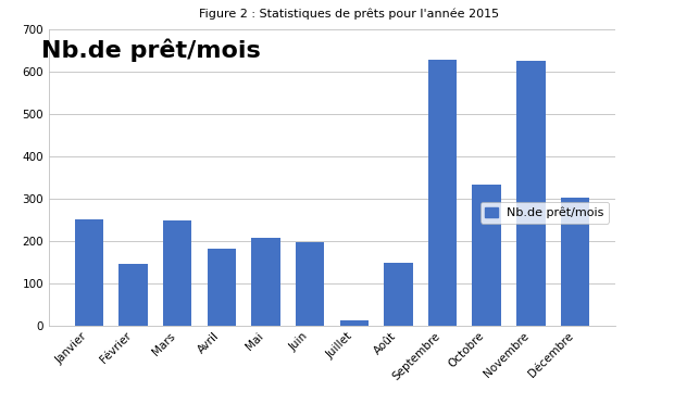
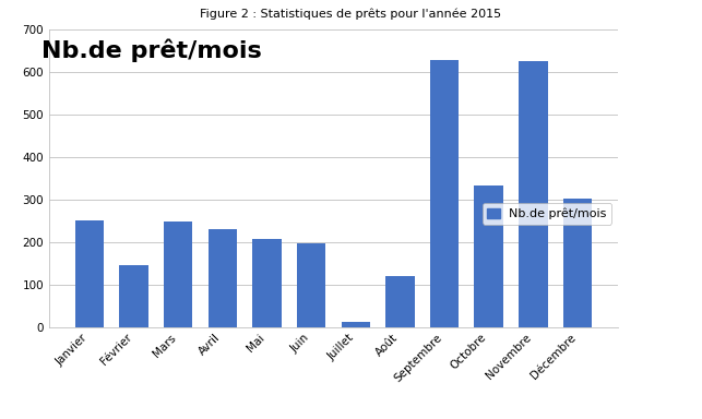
Avril: 182 -> 230
Août: 148 -> 120
